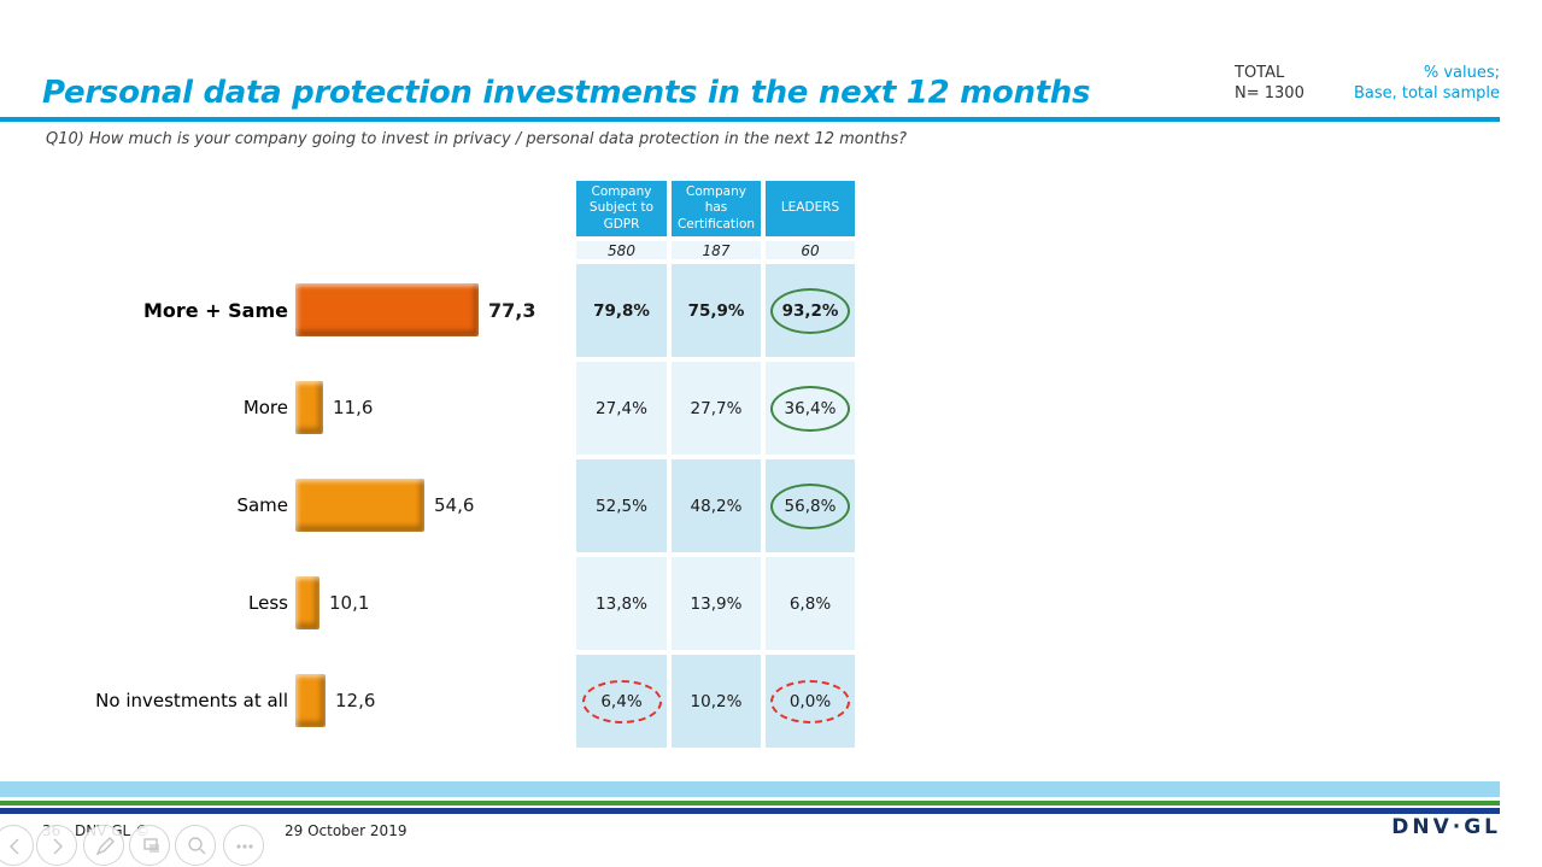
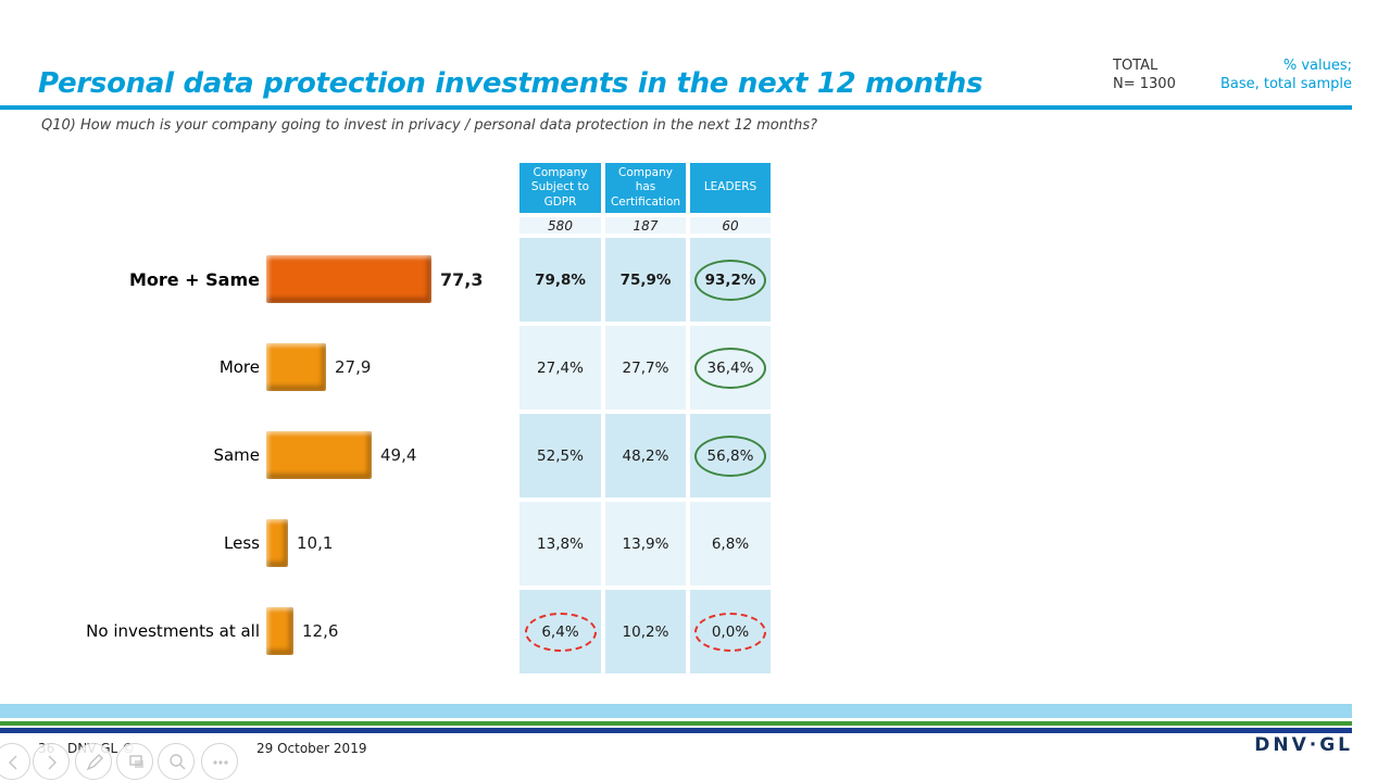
More: 11,6 -> 27,9
Same: 54,6 -> 49,4
